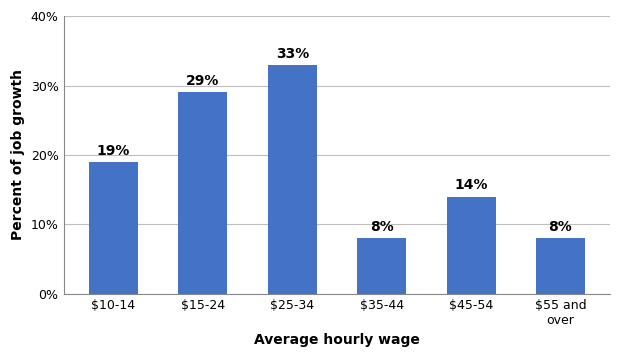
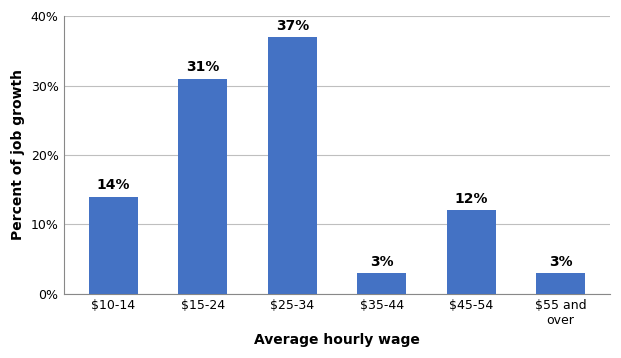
$10-14: 19% -> 14%
$15-24: 29% -> 31%
$25-34: 33% -> 37%
$35-44: 8% -> 3%
$45-54: 14% -> 12%
$55 and over: 8% -> 3%
